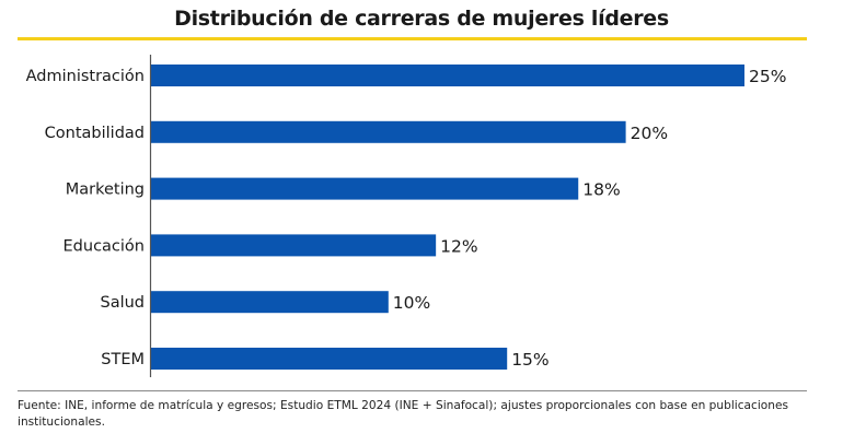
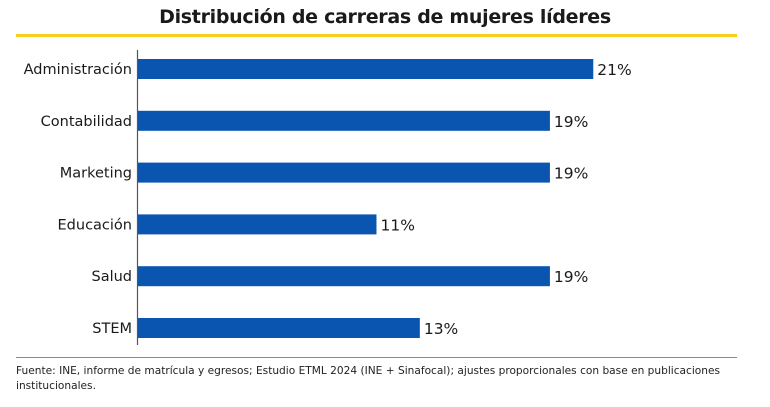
Administración: 25% -> 21%
Contabilidad: 20% -> 19%
Marketing: 18% -> 19%
Educación: 12% -> 11%
Salud: 10% -> 19%
STEM: 15% -> 13%
